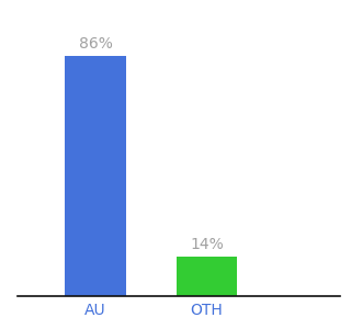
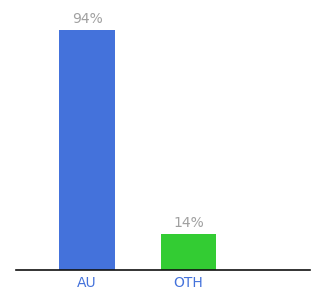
AU: 86% -> 94%
